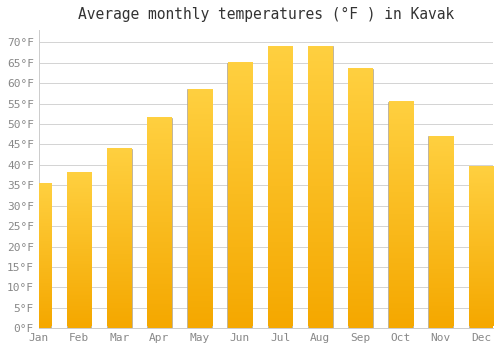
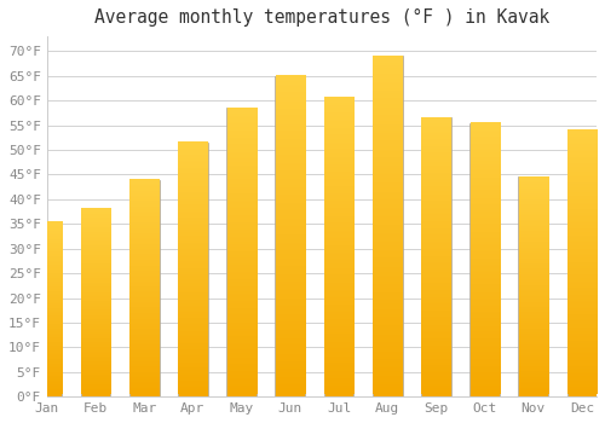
Jul: 69.0°F -> 60.5°F
Sep: 63.5°F -> 56.5°F
Nov: 47.0°F -> 44.5°F
Dec: 39.5°F -> 54.0°F
